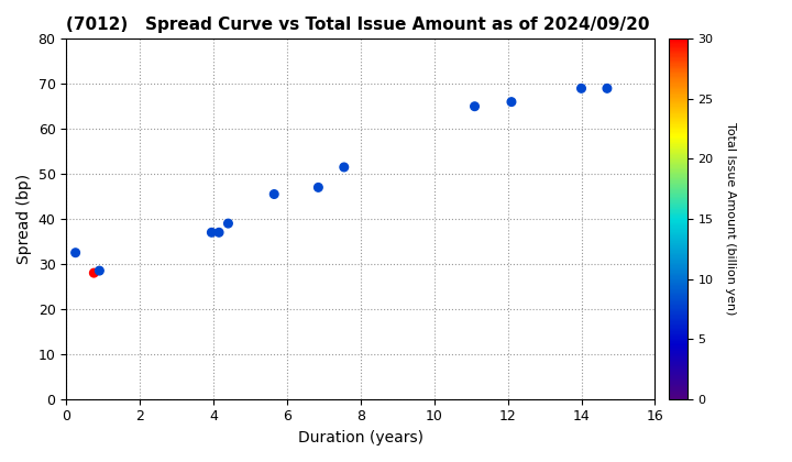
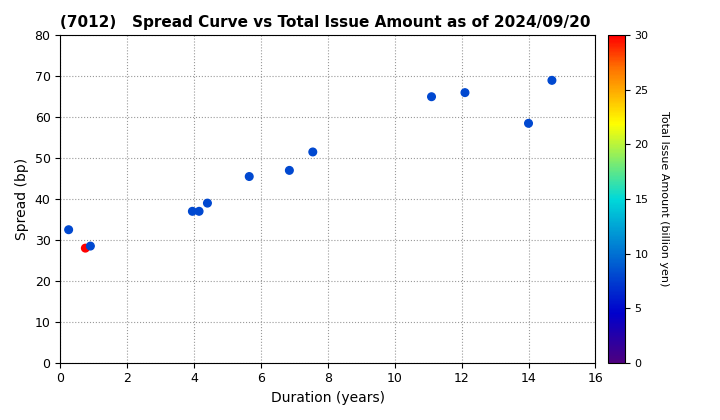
14: 69.0 -> 58.5
